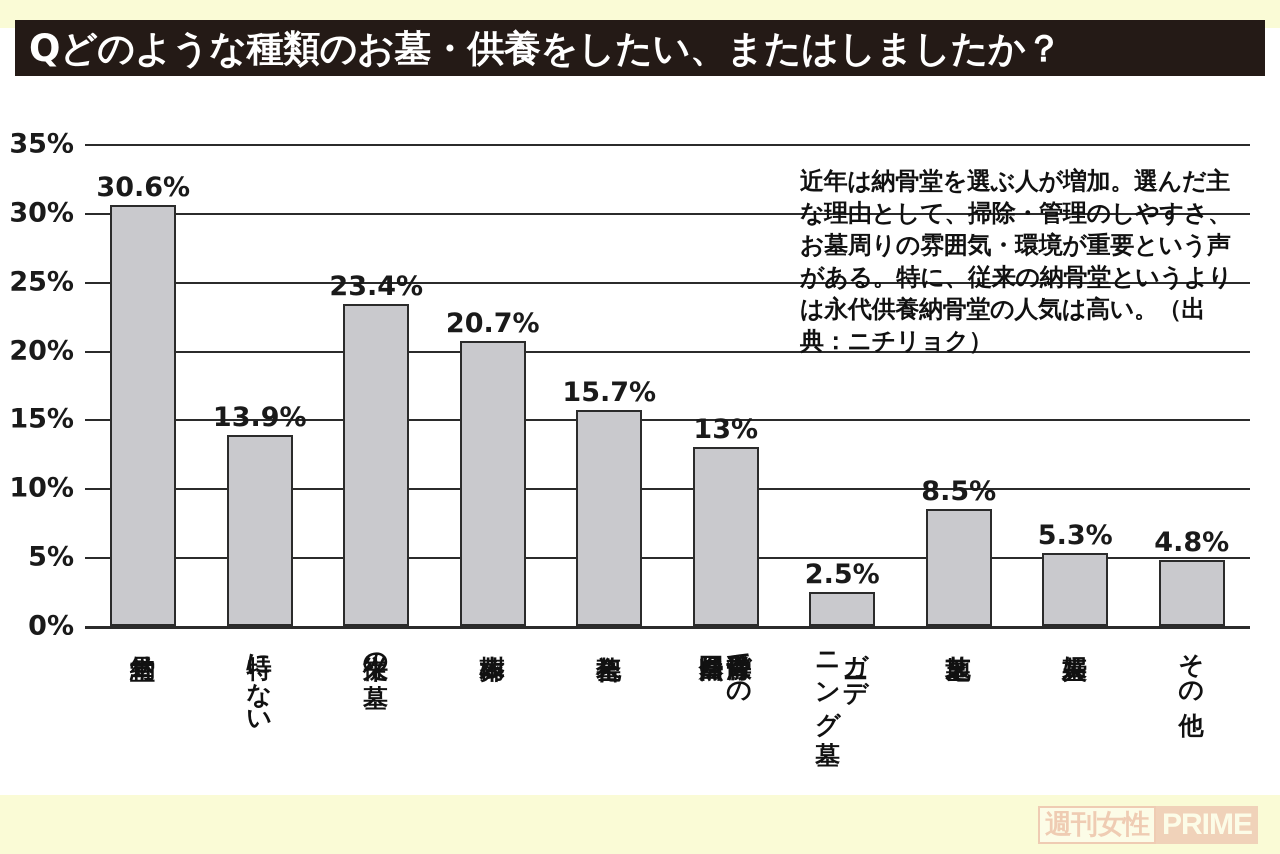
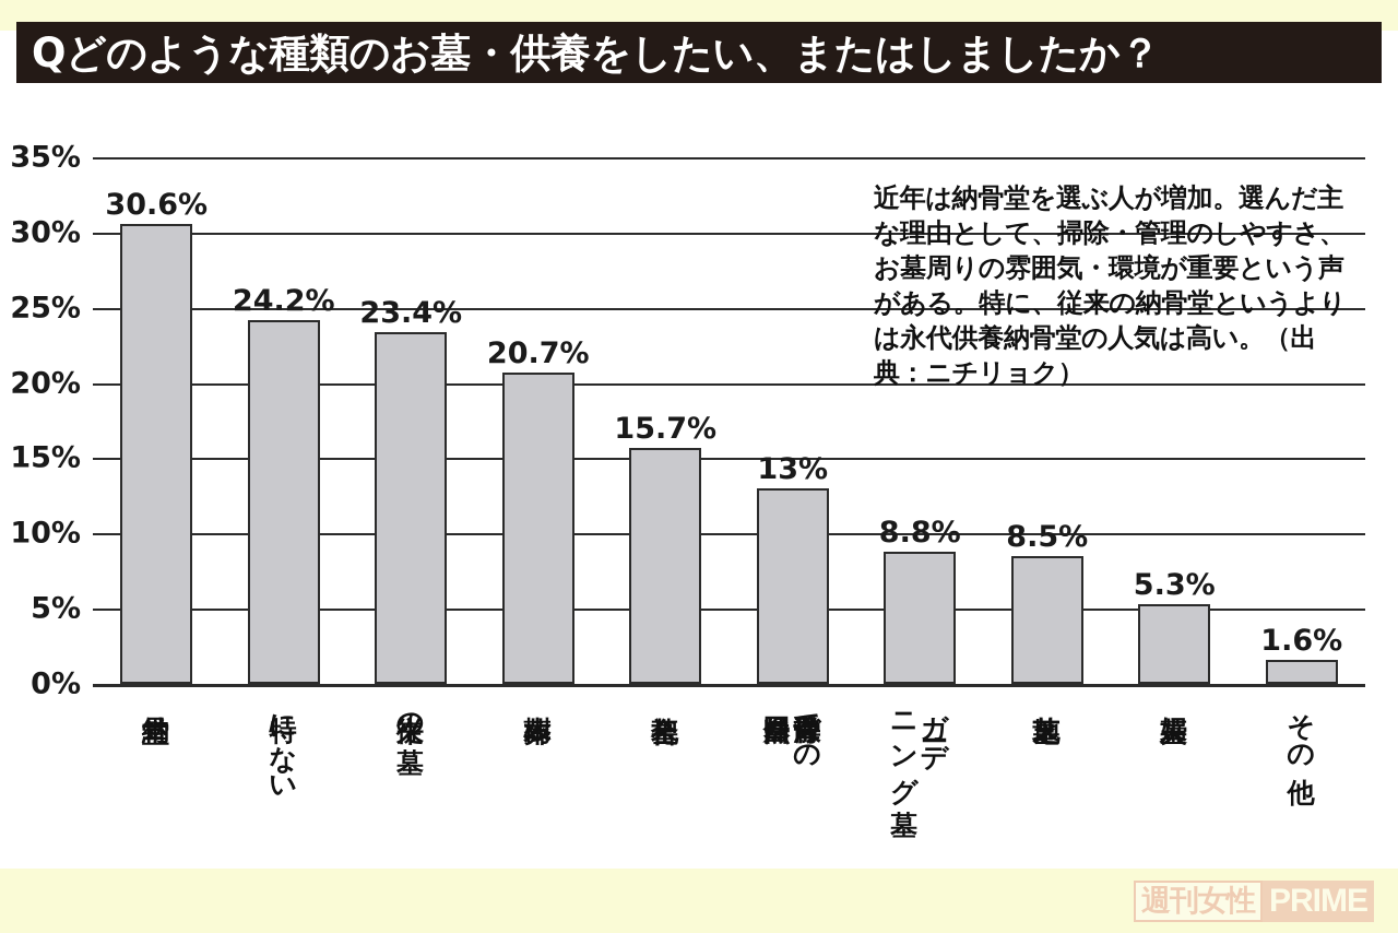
特にない: 13.9% -> 24.2%
ガーデニング墓: 2.5% -> 8.8%
その他: 4.8% -> 1.6%
